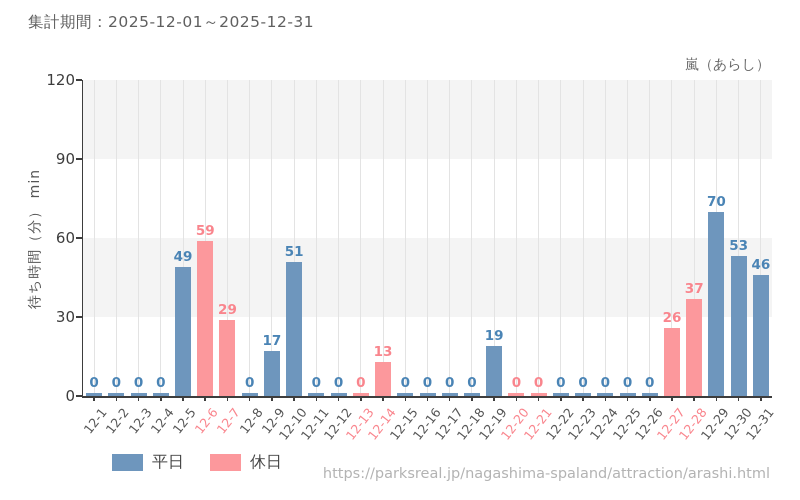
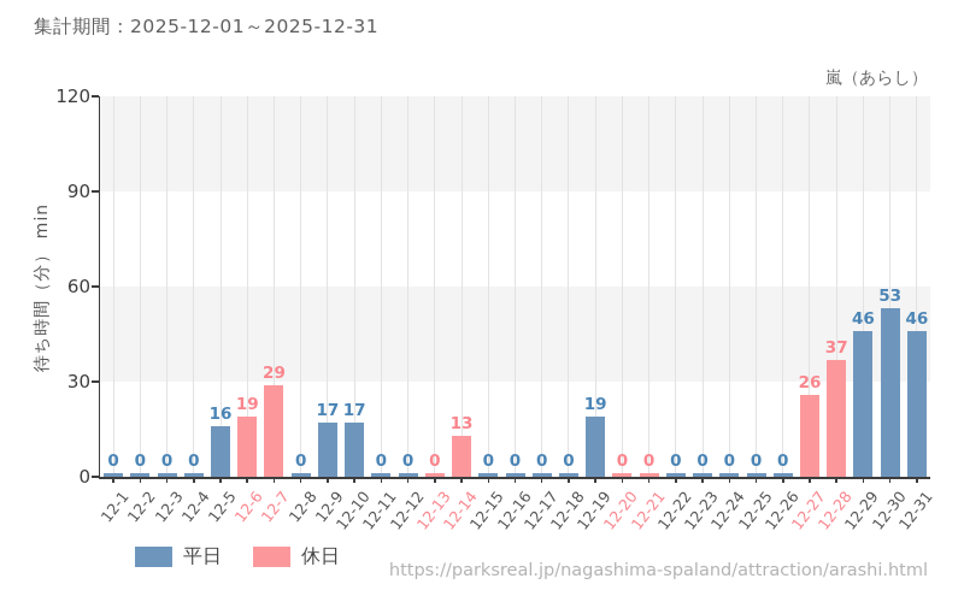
12-5: 49 -> 16
12-6: 59 -> 19
12-10: 51 -> 17
12-29: 70 -> 46
